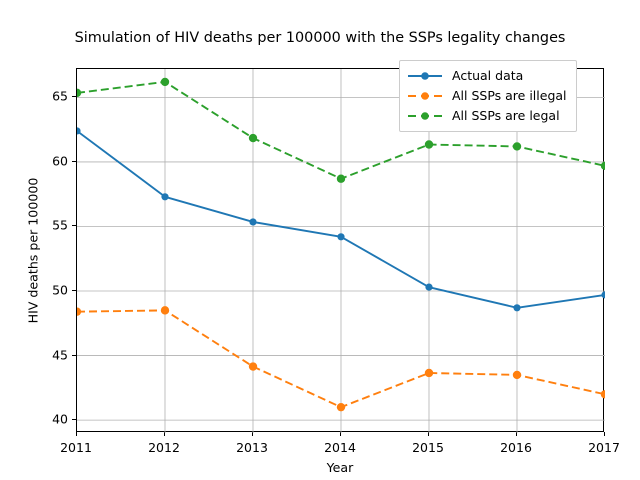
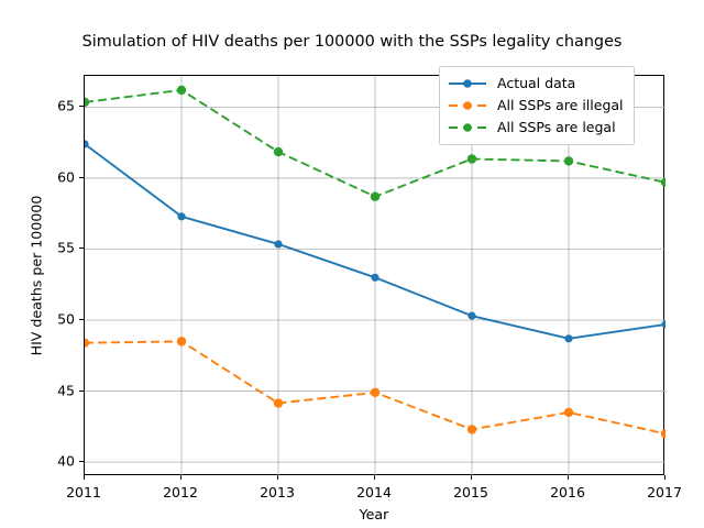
Actual data/2014: 54.2 -> 53.0
All SSPs are illegal/2014: 41.0 -> 44.9
All SSPs are illegal/2015: 43.6 -> 42.3
